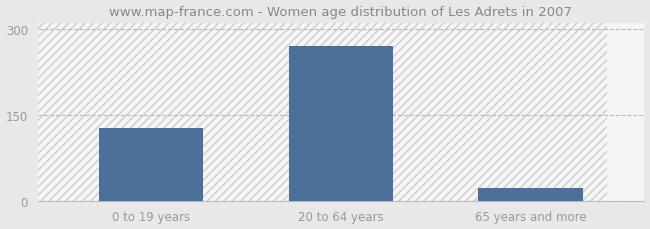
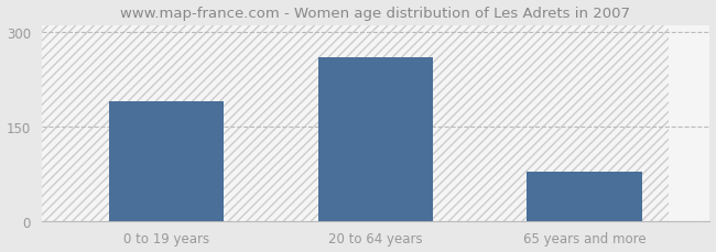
0 to 19 years: 126 -> 190
20 to 64 years: 270 -> 260
65 years and more: 22 -> 78
